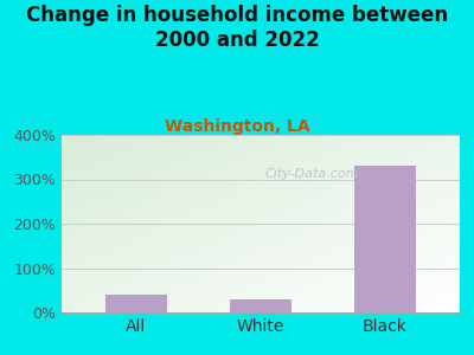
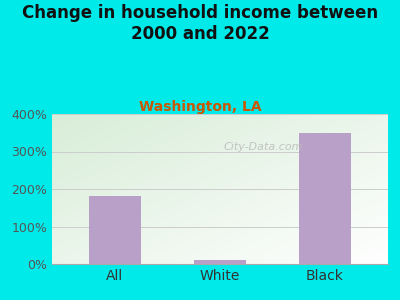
All: 40% -> 181%
White: 30% -> 10%
Black: 330% -> 350%
